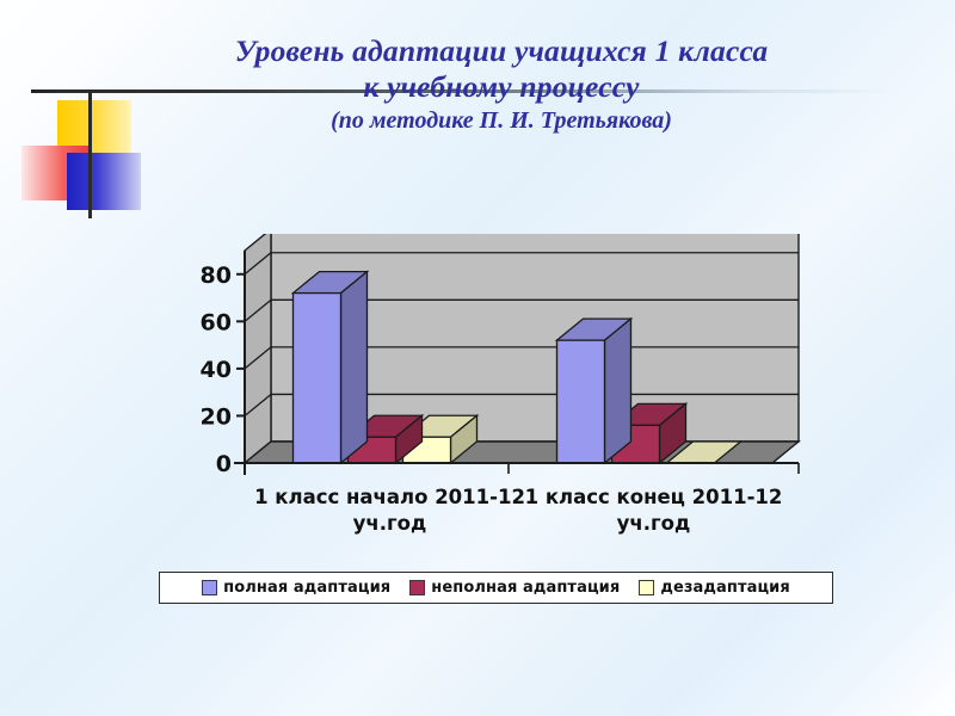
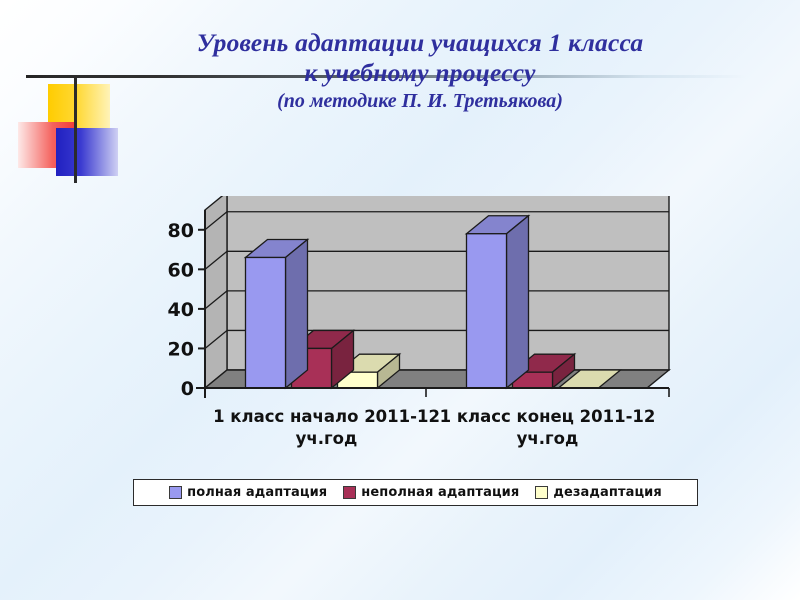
полная адаптация/1 класс начало 2011-12 уч.год: 72 -> 66
неполная адаптация/1 класс начало 2011-12 уч.год: 11 -> 20
дезадаптация/1 класс начало 2011-12 уч.год: 11 -> 8
полная адаптация/1 класс конец 2011-12 уч.год: 52 -> 78
неполная адаптация/1 класс конец 2011-12 уч.год: 16 -> 8
